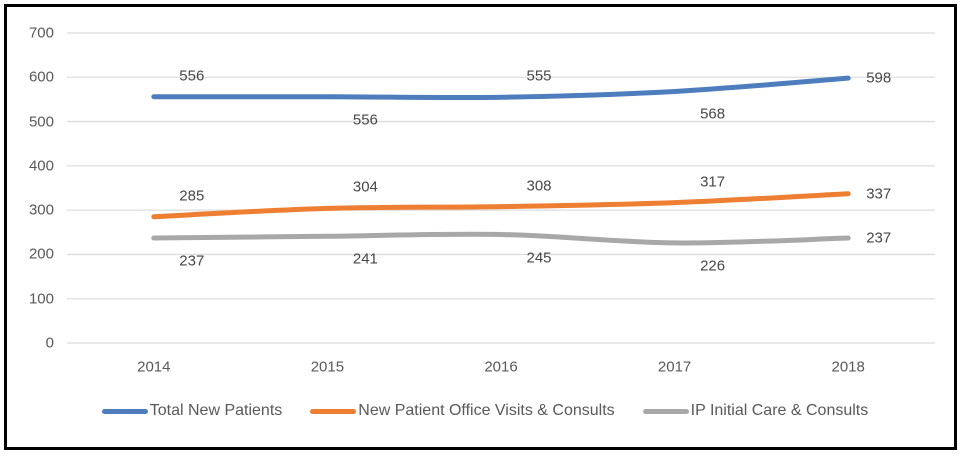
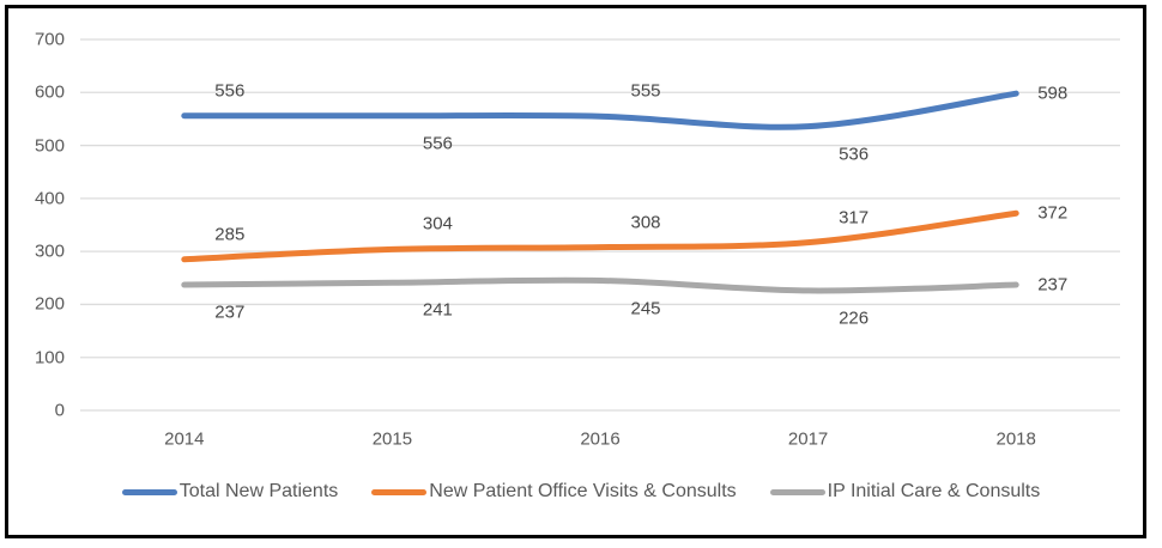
Total New Patients/2017: 568 -> 536
New Patient Office Visits & Consults/2018: 337 -> 372
